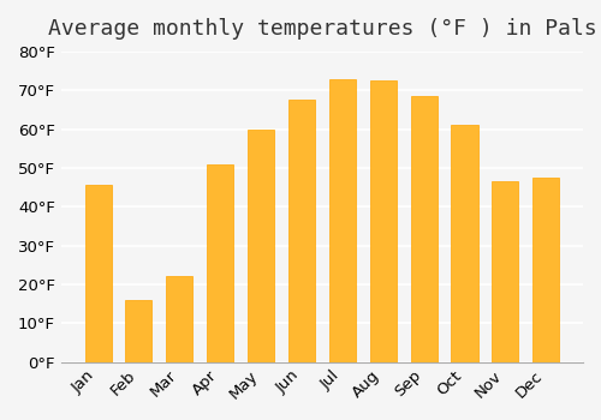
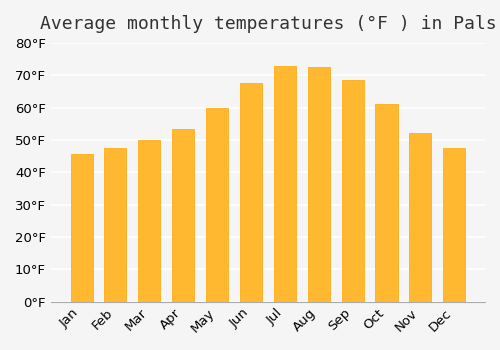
Feb: 16.0°F -> 47.5°F
Mar: 22.0°F -> 50.0°F
Apr: 51.0°F -> 53.5°F
Nov: 46.5°F -> 52.0°F
